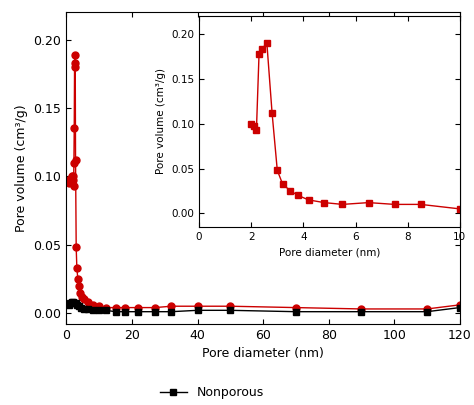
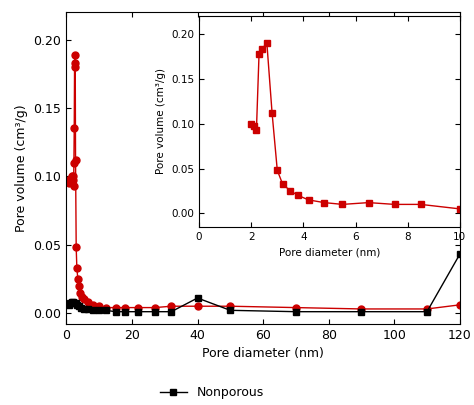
Nonporous/40: 0.002 -> 0.011
Nonporous/120: 0.004 -> 0.043
